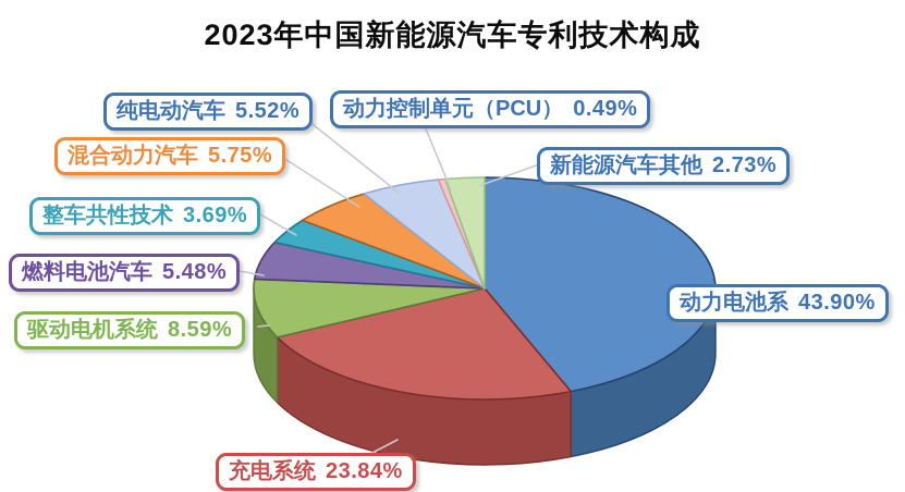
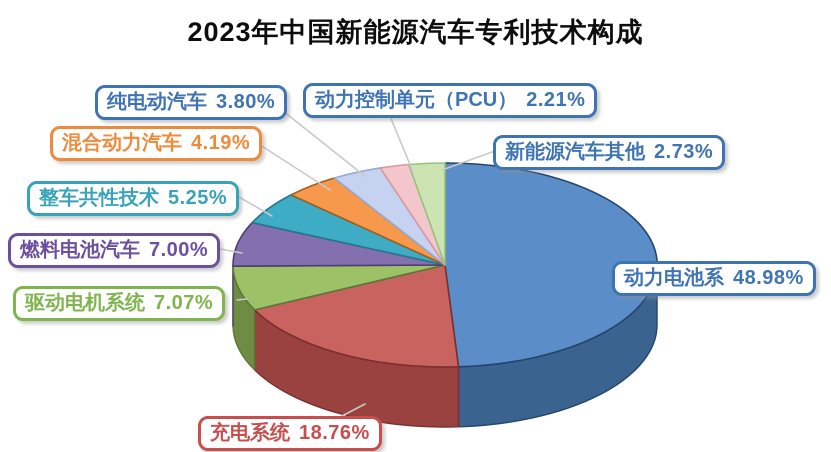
动力电池系: 43.90% -> 48.98%
充电系统: 23.84% -> 18.76%
驱动电机系统: 8.59% -> 7.07%
燃料电池汽车: 5.48% -> 7.00%
整车共性技术: 3.69% -> 5.25%
混合动力汽车: 5.75% -> 4.19%
纯电动汽车: 5.52% -> 3.80%
动力控制单元（PCU）: 0.49% -> 2.21%
